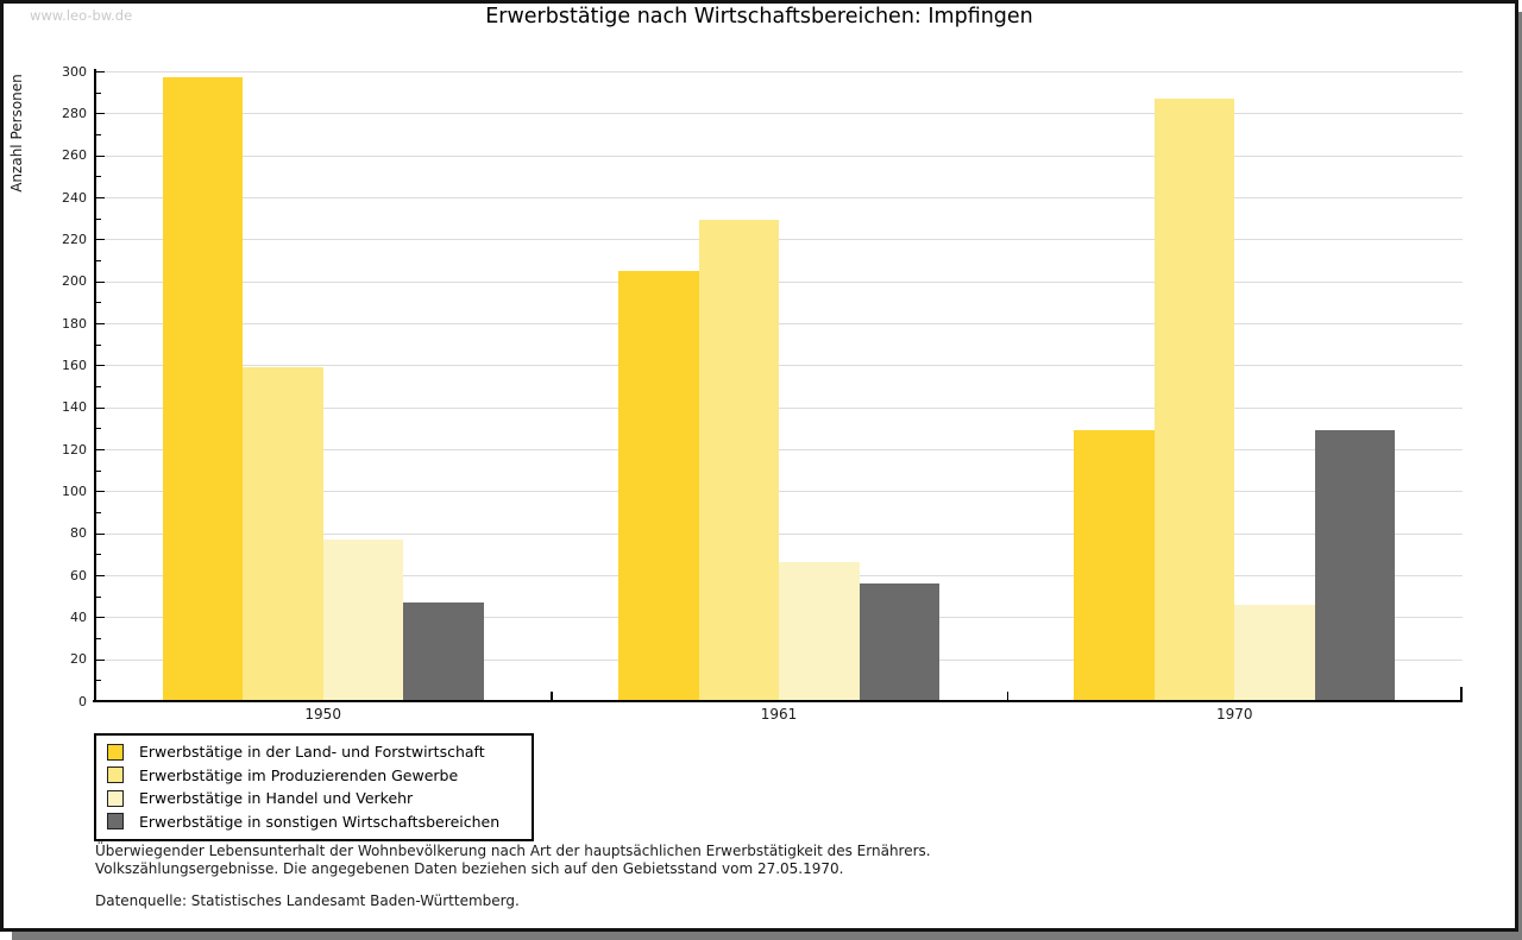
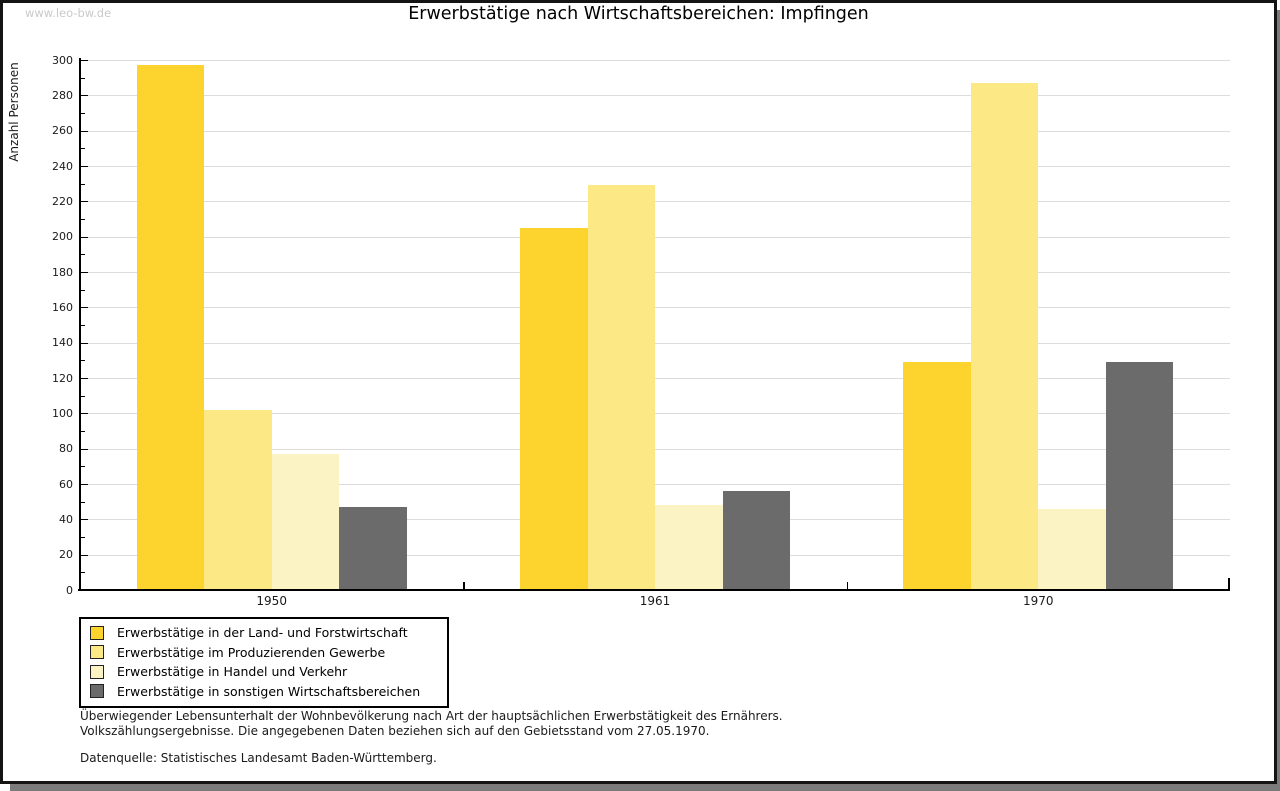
Erwerbstätige im Produzierenden Gewerbe/1950: 159 -> 102
Erwerbstätige in Handel und Verkehr/1961: 66 -> 48
